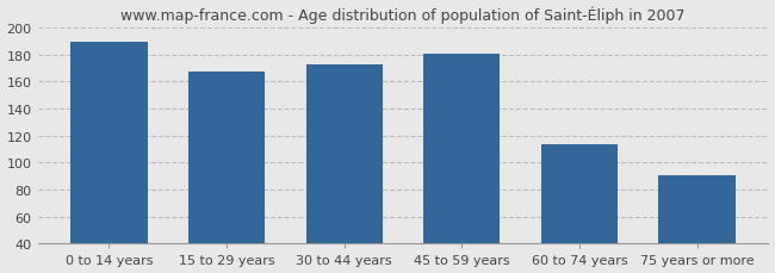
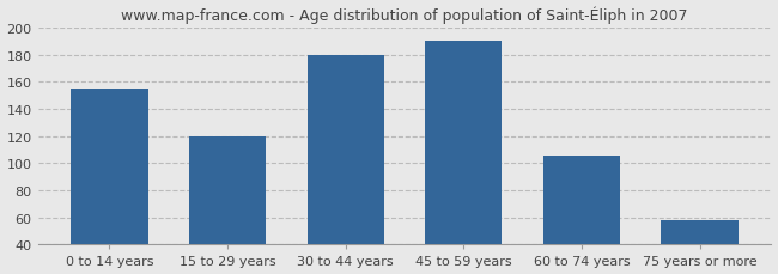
0 to 14 years: 189 -> 155
15 to 29 years: 167 -> 120
30 to 44 years: 173 -> 180
45 to 59 years: 181 -> 190
60 to 74 years: 114 -> 106
75 years or more: 91 -> 58
